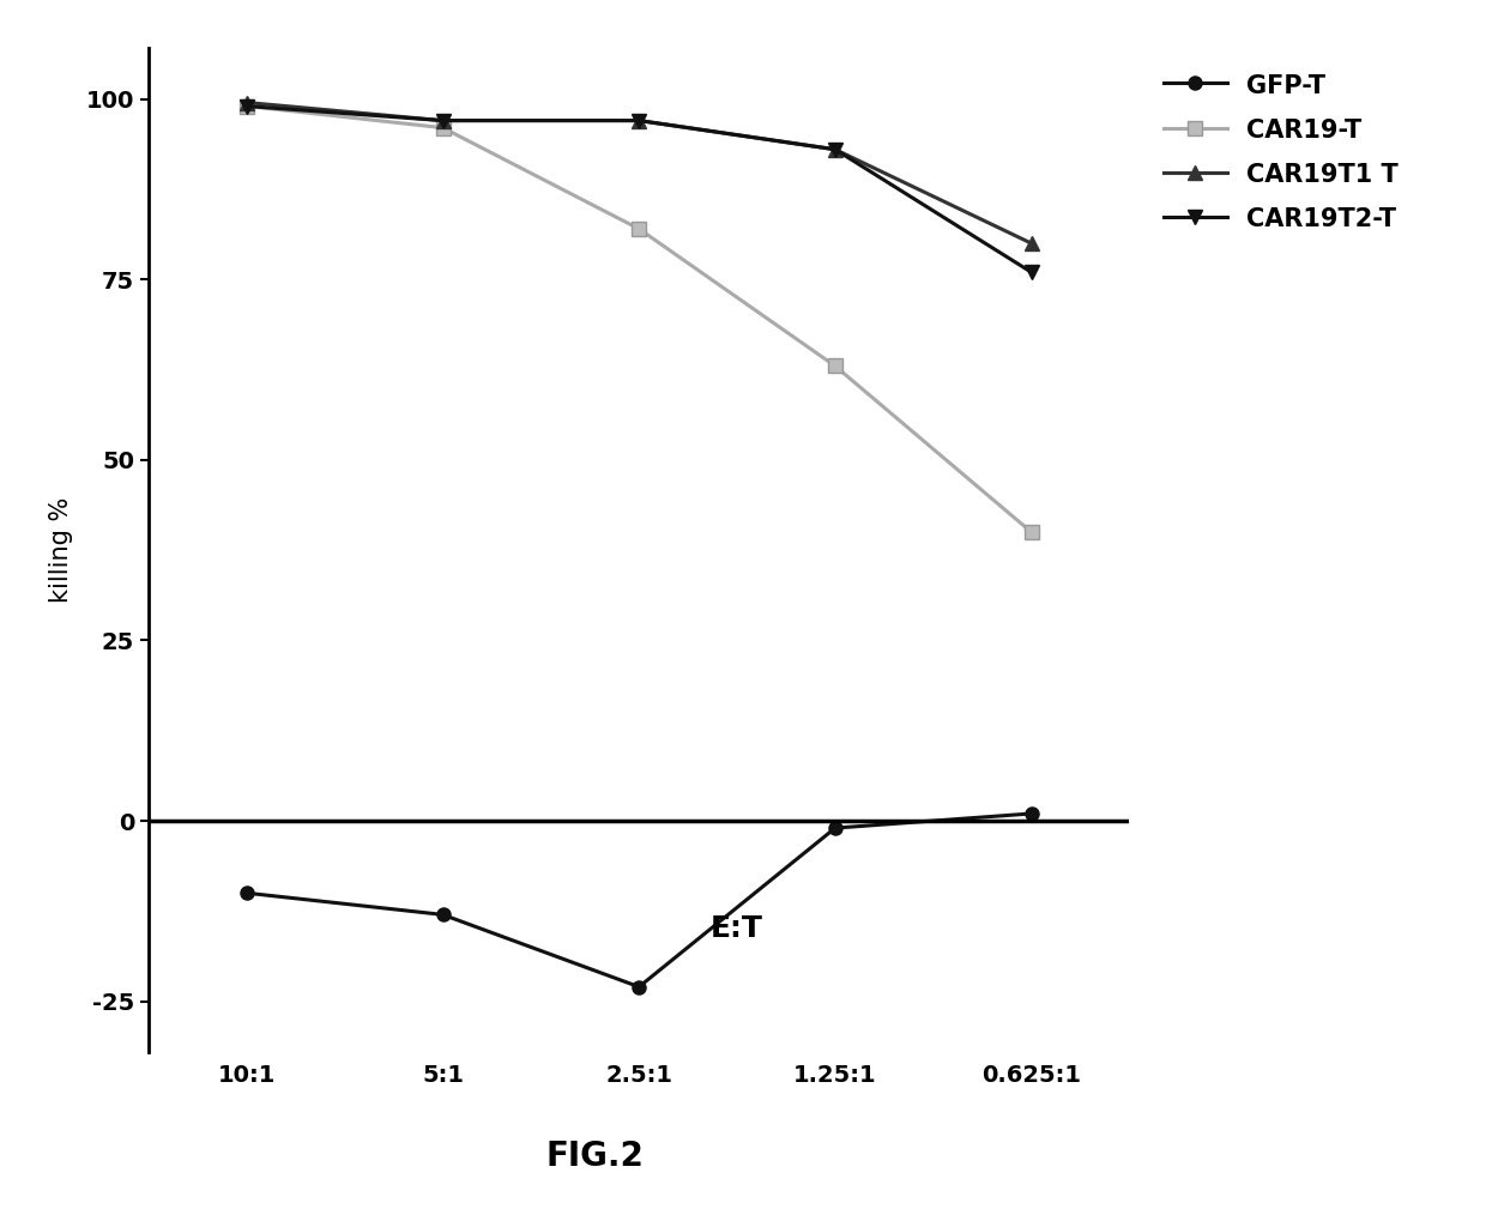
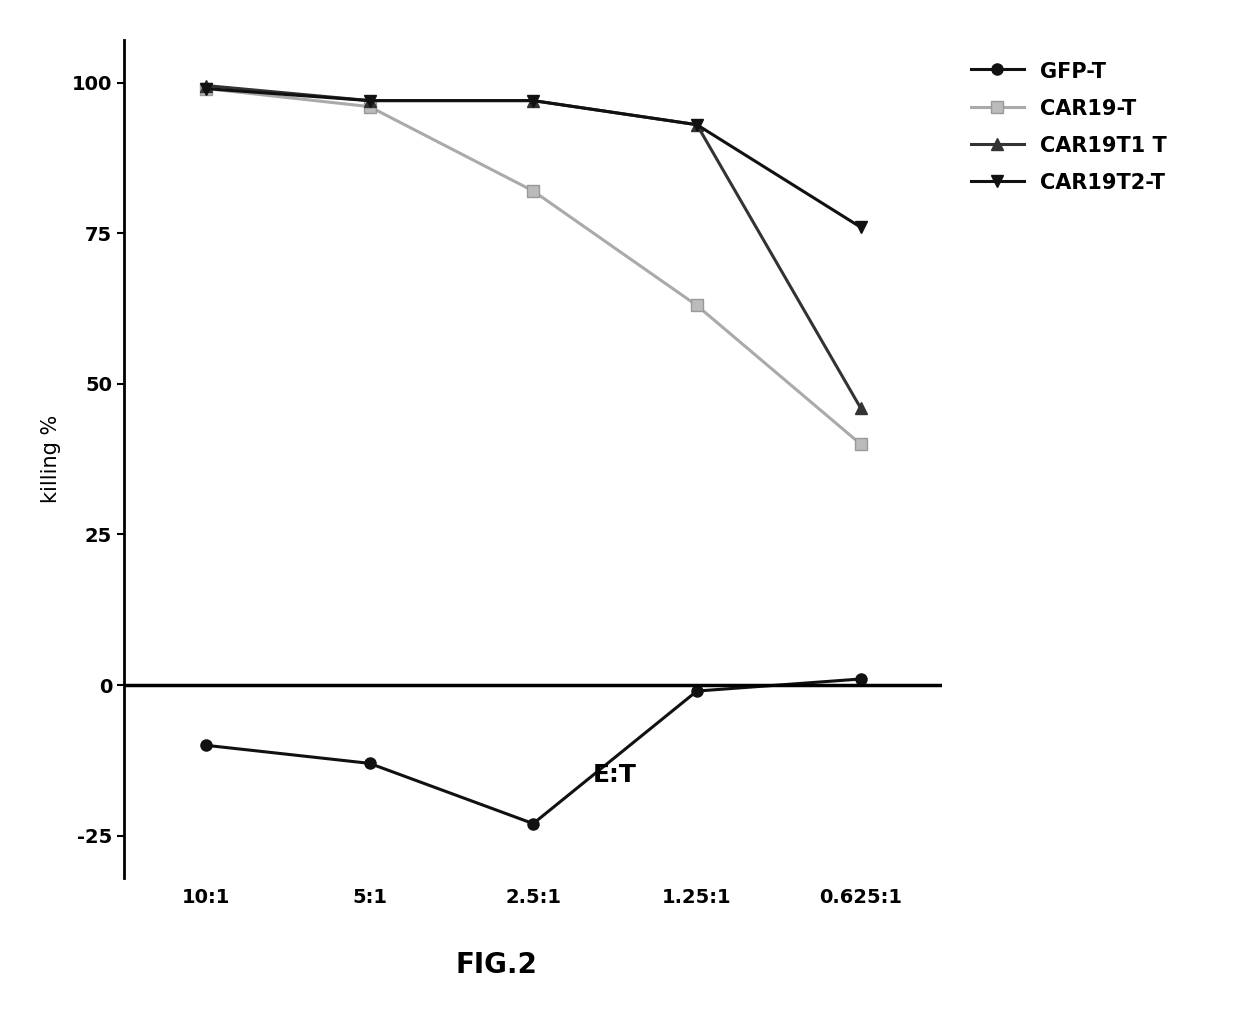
CAR19T1 T/0.625:1: 80.0 -> 46.0
